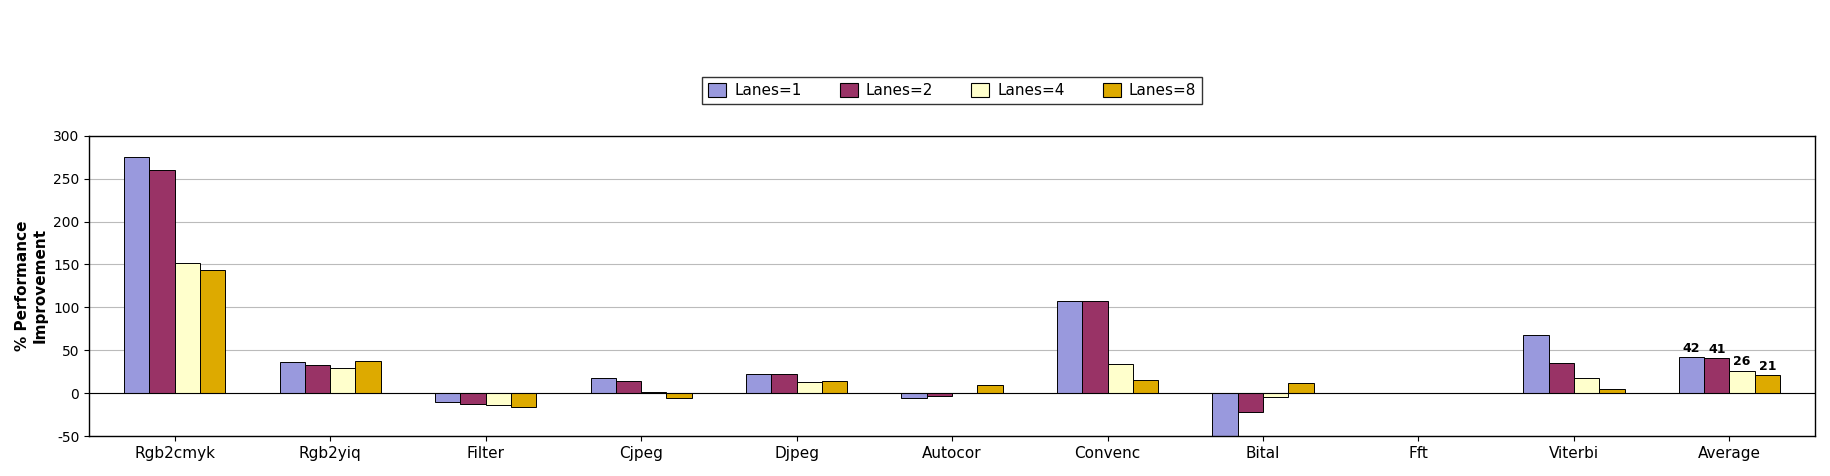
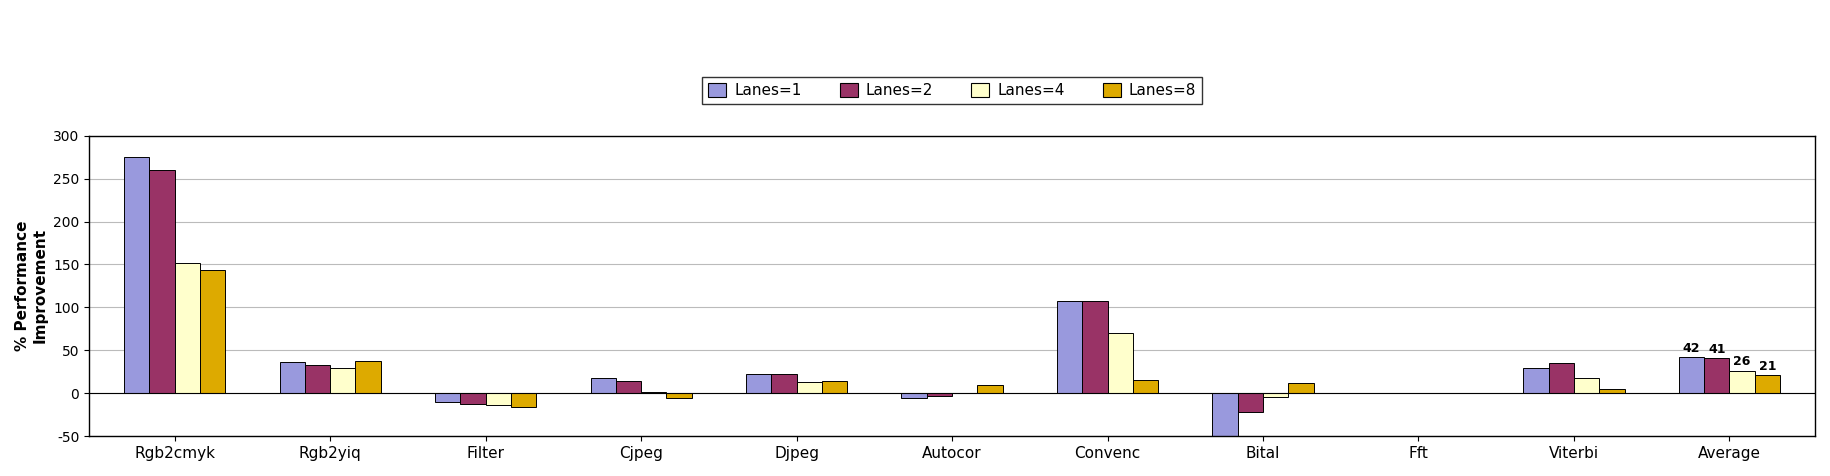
Lanes=4/Convenc: 34 -> 70
Lanes=1/Viterbi: 68 -> 30
